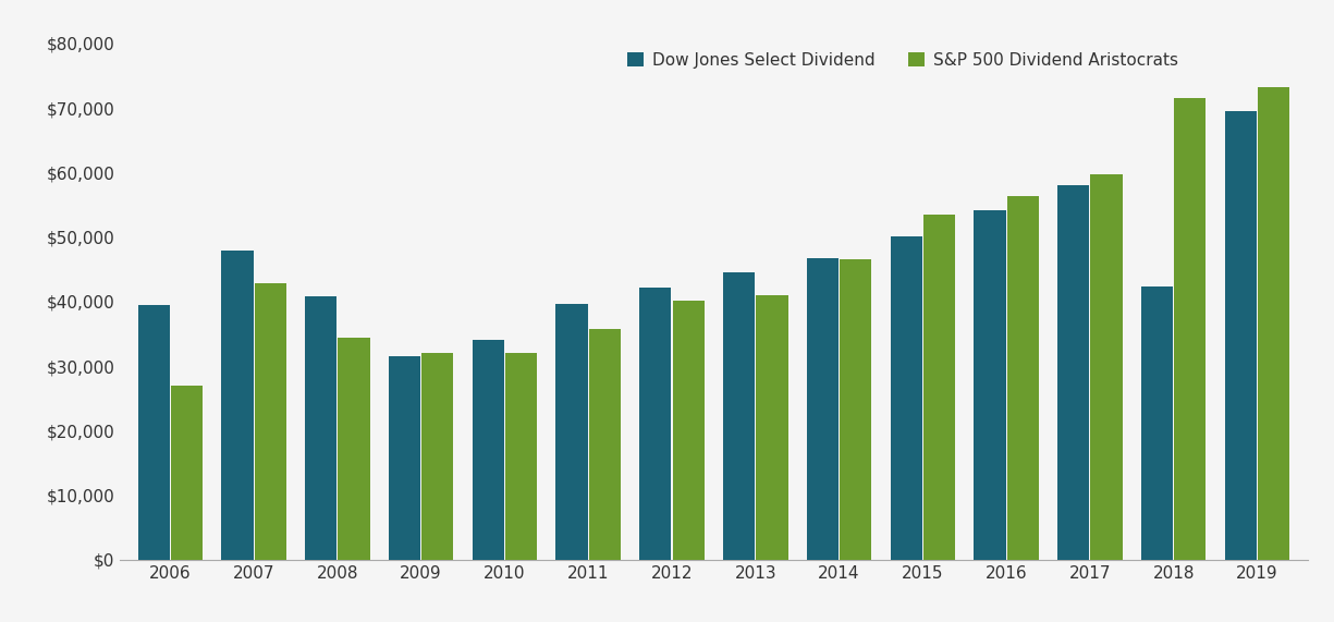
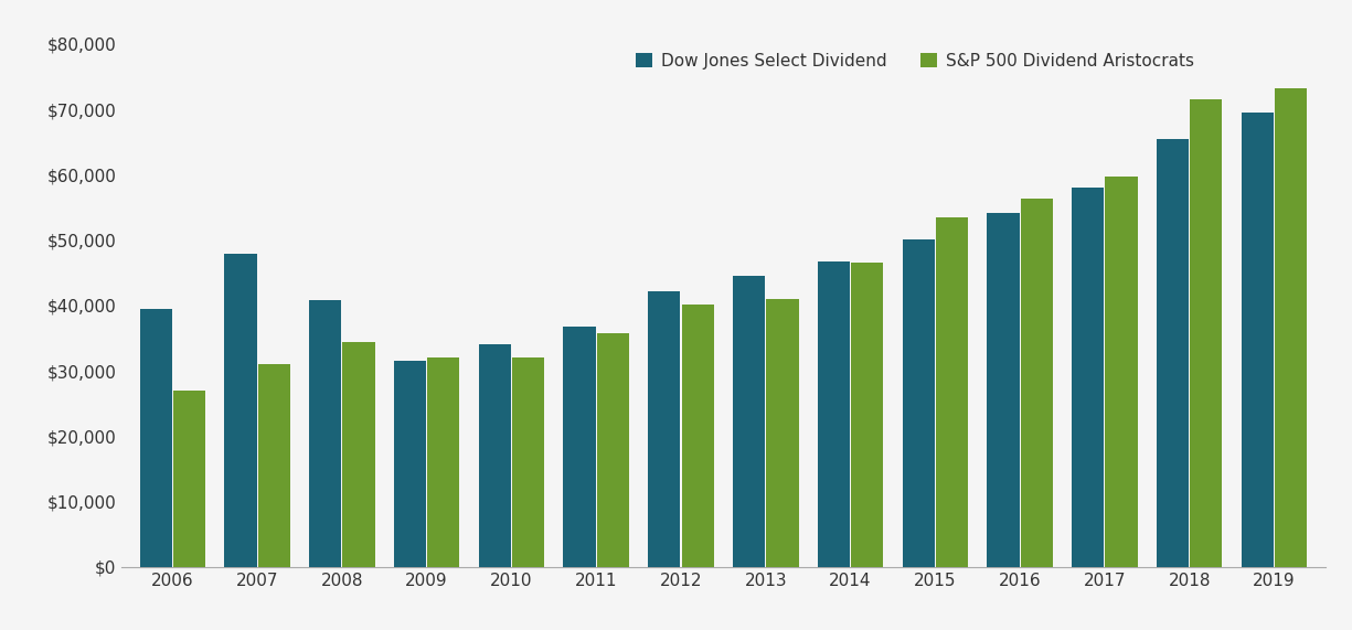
S&P 500 Dividend Aristocrats/2007: $42,800 -> $31,000
Dow Jones Select Dividend/2011: $39,600 -> $36,700
Dow Jones Select Dividend/2018: $42,400 -> $65,500
